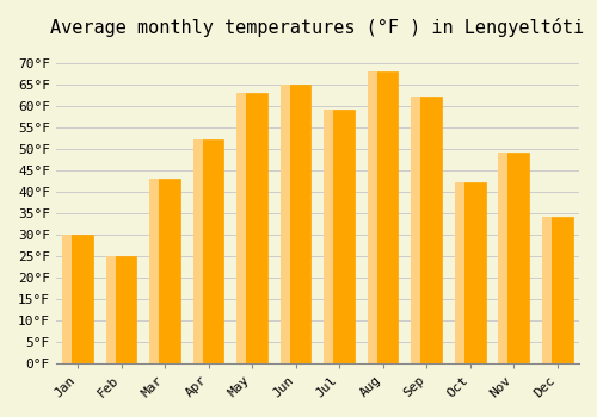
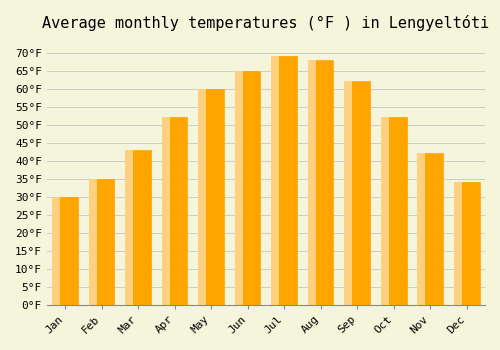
Feb: 25°F -> 35°F
May: 63°F -> 60°F
Jul: 59°F -> 69°F
Oct: 42°F -> 52°F
Nov: 49°F -> 42°F
